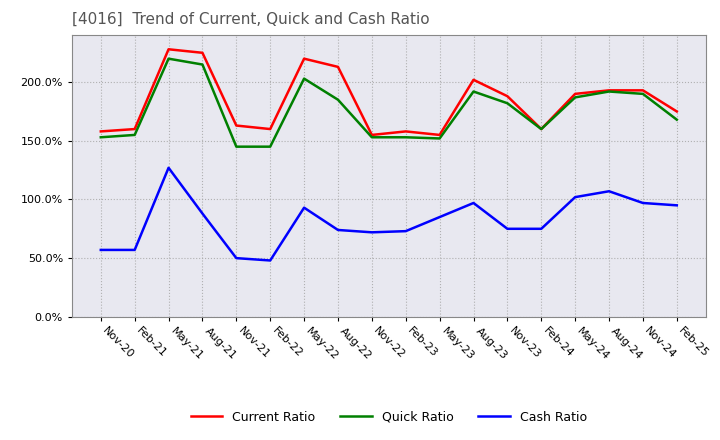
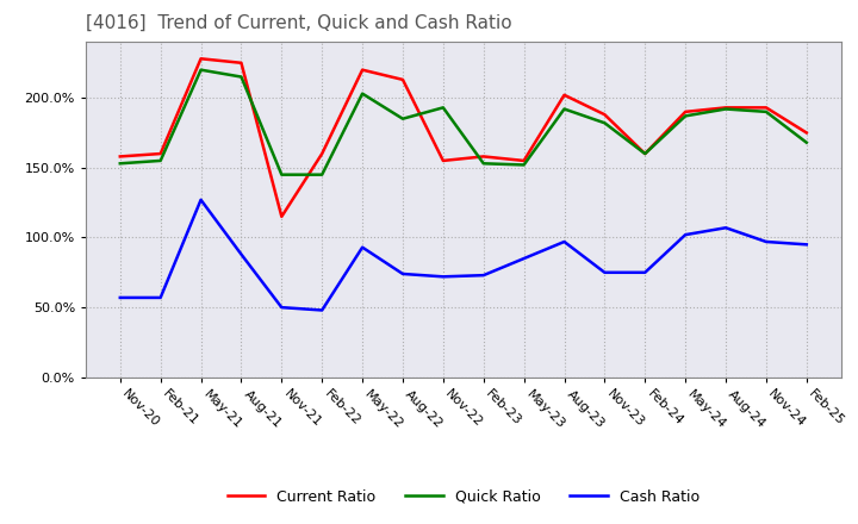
Current Ratio/Nov-21: 163% -> 115%
Quick Ratio/Nov-22: 153% -> 193%
